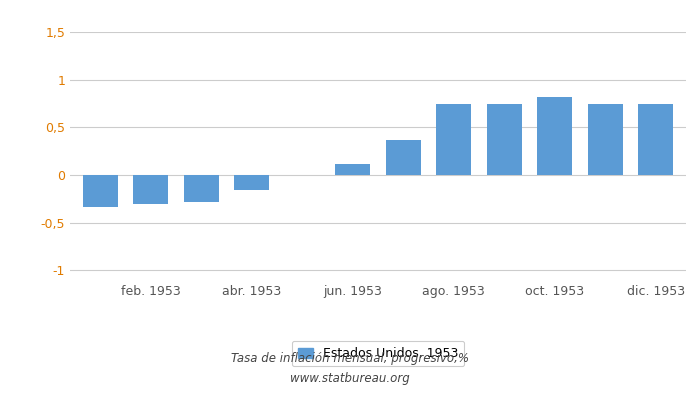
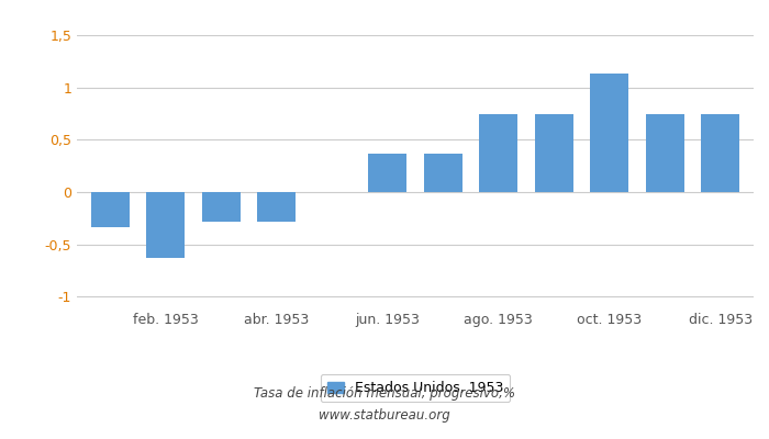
feb. 1953: -0,30 -> -0,63
abr. 1953: -0,16 -> -0,28
jun. 1953: 0,12 -> 0,37
oct. 1953: 0,82 -> 1,13
